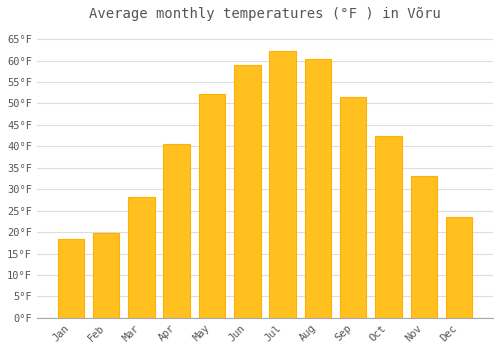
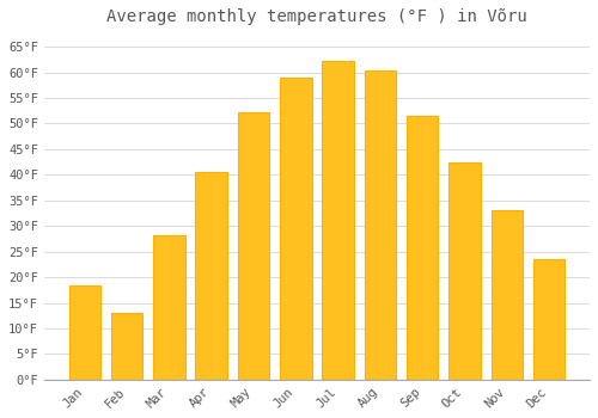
Feb: 19.8°F -> 13.0°F
